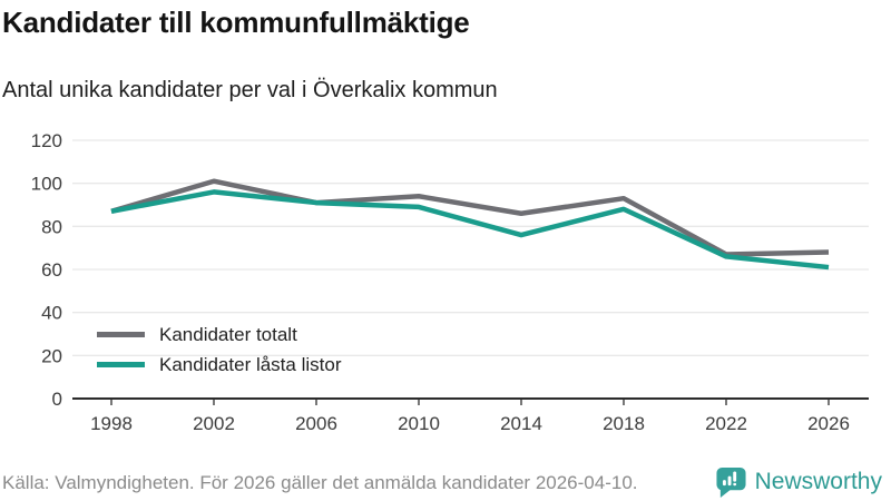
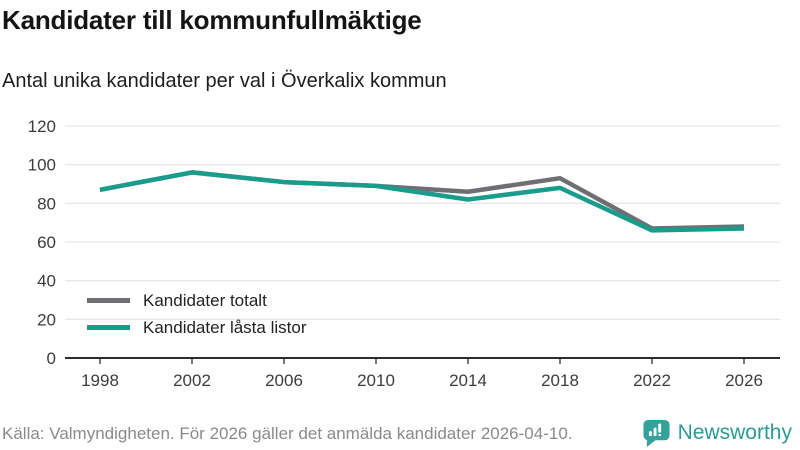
Kandidater totalt/2002: 101 -> 96
Kandidater totalt/2010: 94 -> 89
Kandidater låsta listor/2014: 76 -> 82
Kandidater låsta listor/2026: 61 -> 67
